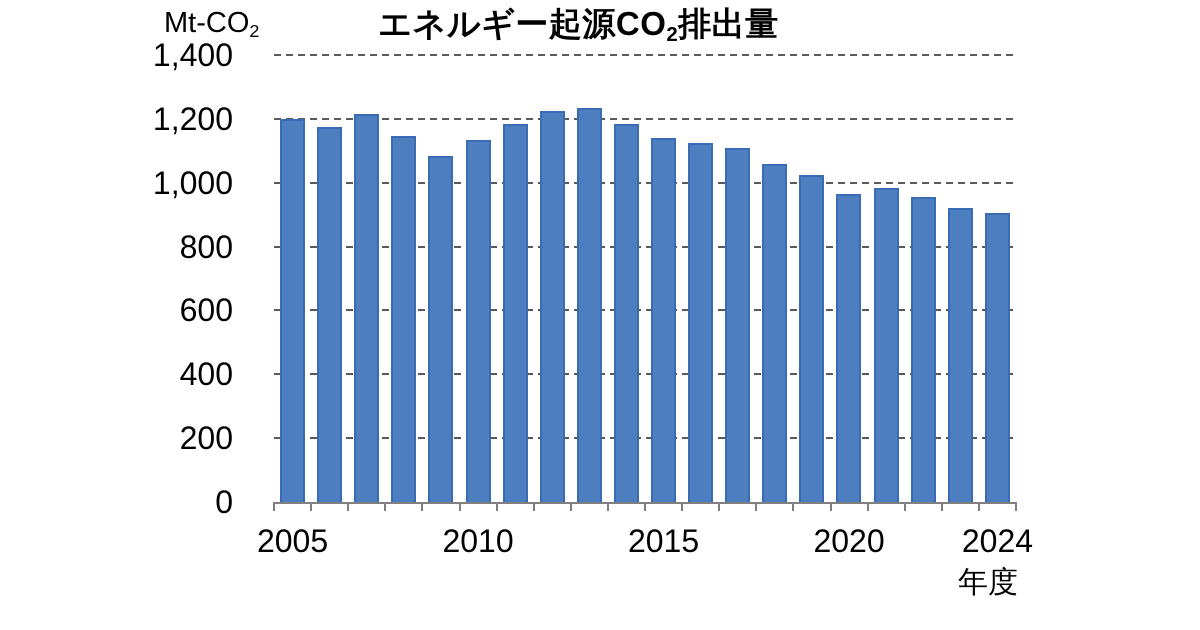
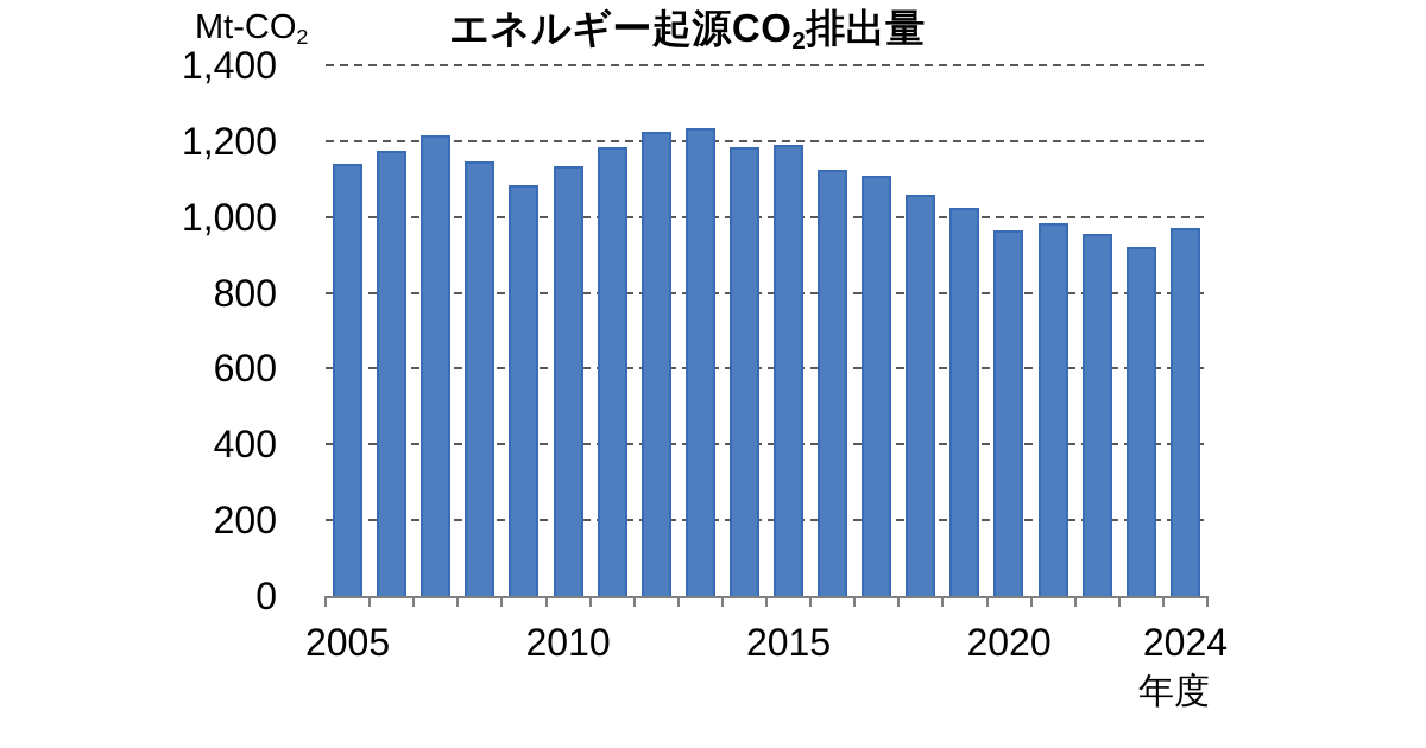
2005: 1200 -> 1140
2015: 1140 -> 1190
2024: 900 -> 970
